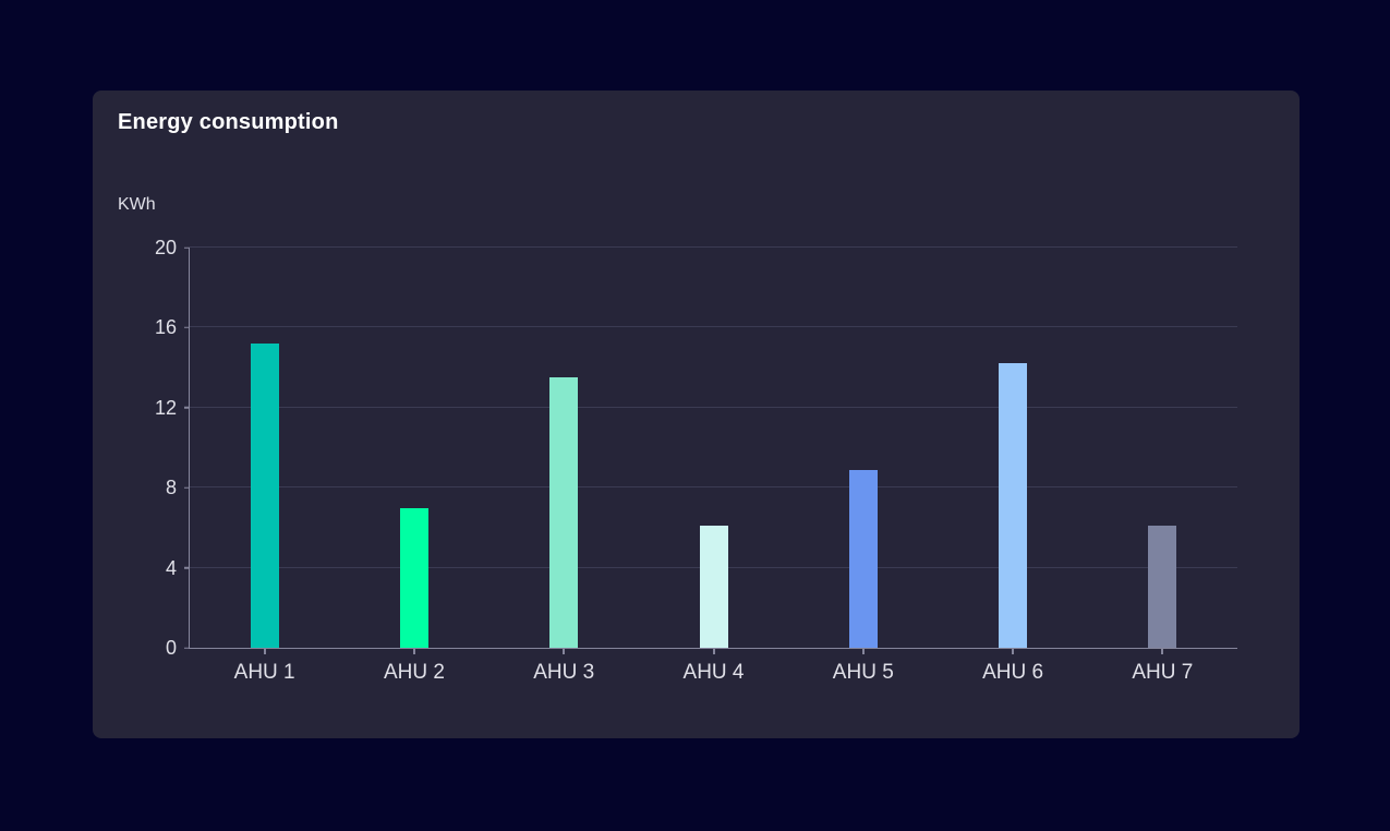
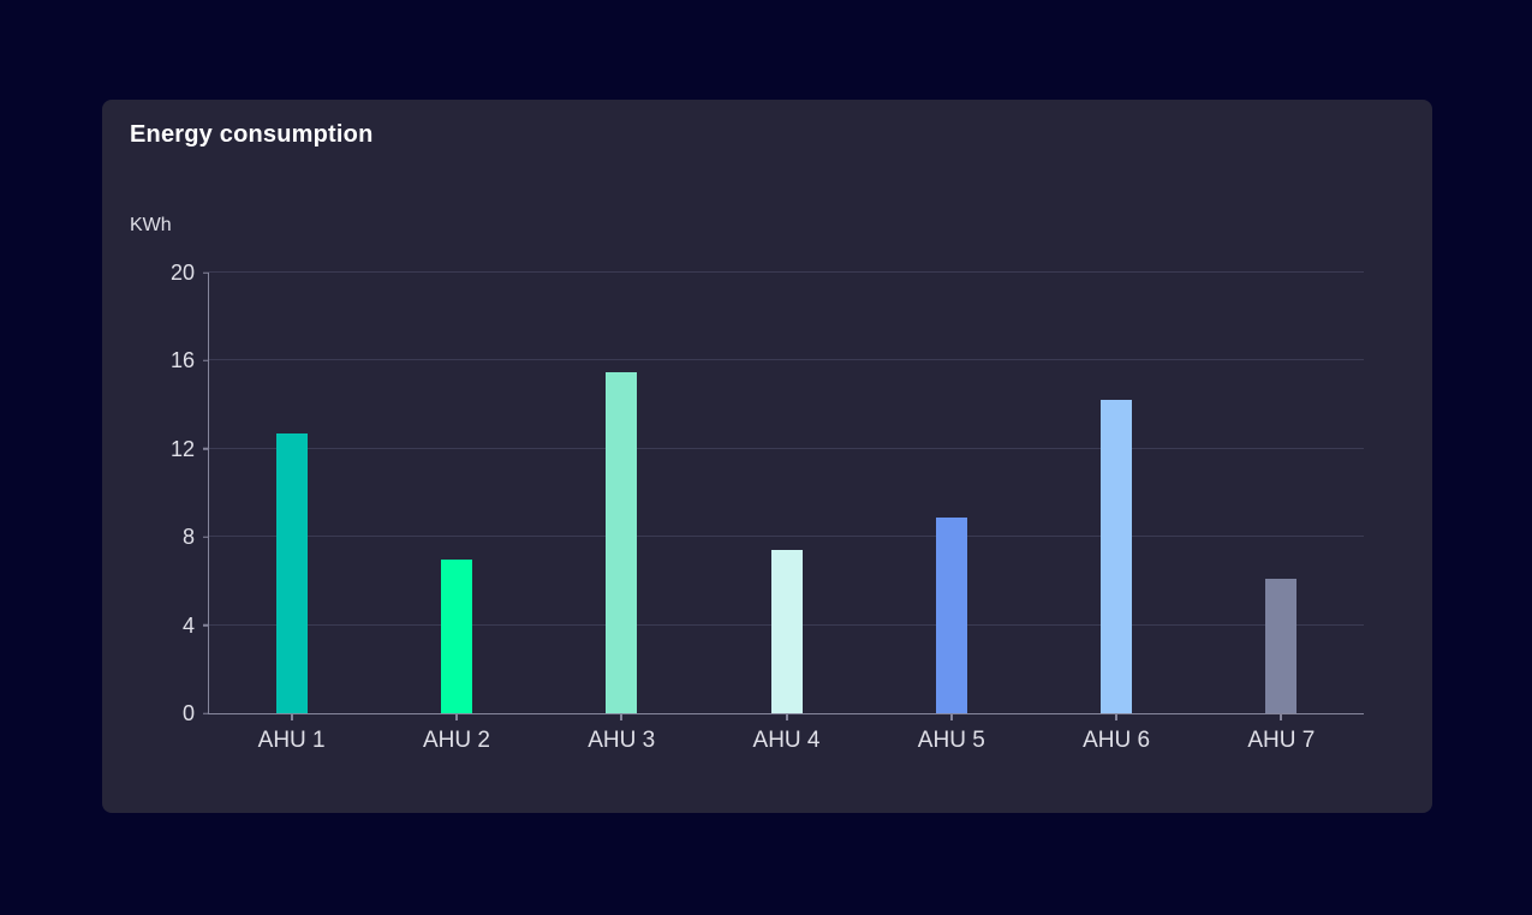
AHU 1: 15.2 -> 12.7
AHU 3: 13.5 -> 15.5
AHU 4: 6.1 -> 7.4
